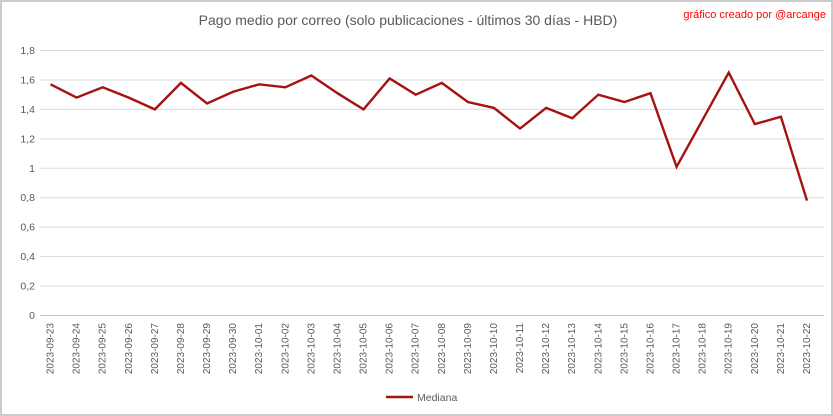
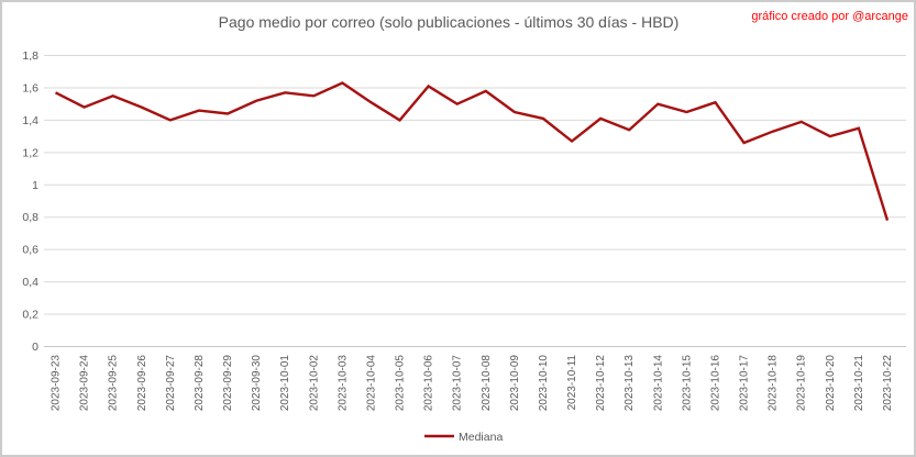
2023-09-28: 1,58 -> 1,46
2023-10-17: 1,01 -> 1,26
2023-10-19: 1,65 -> 1,39
